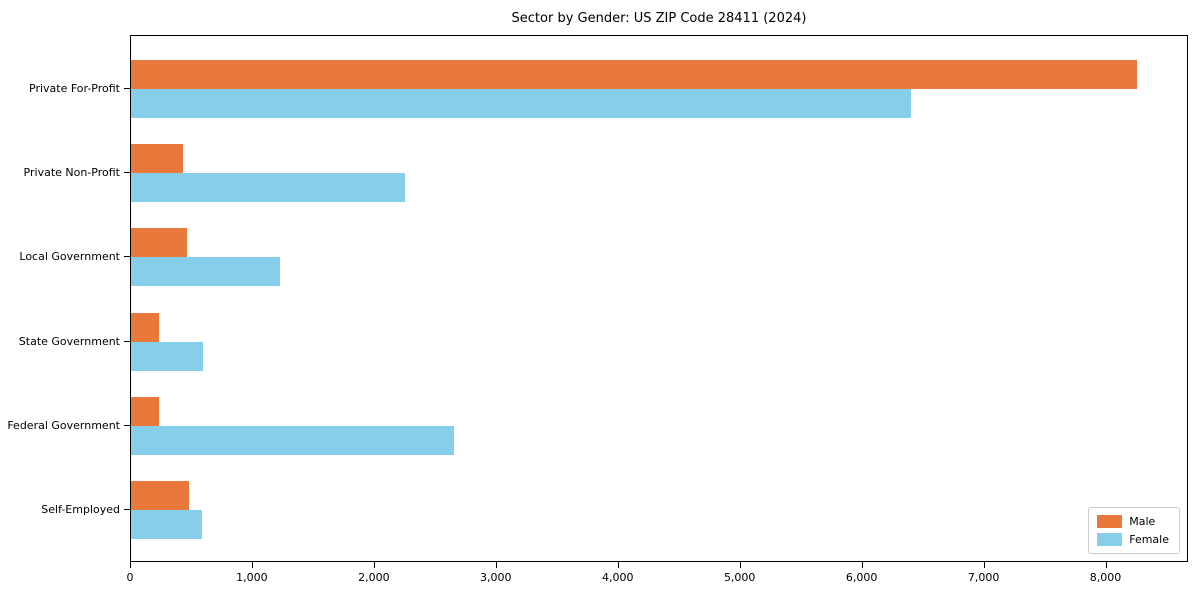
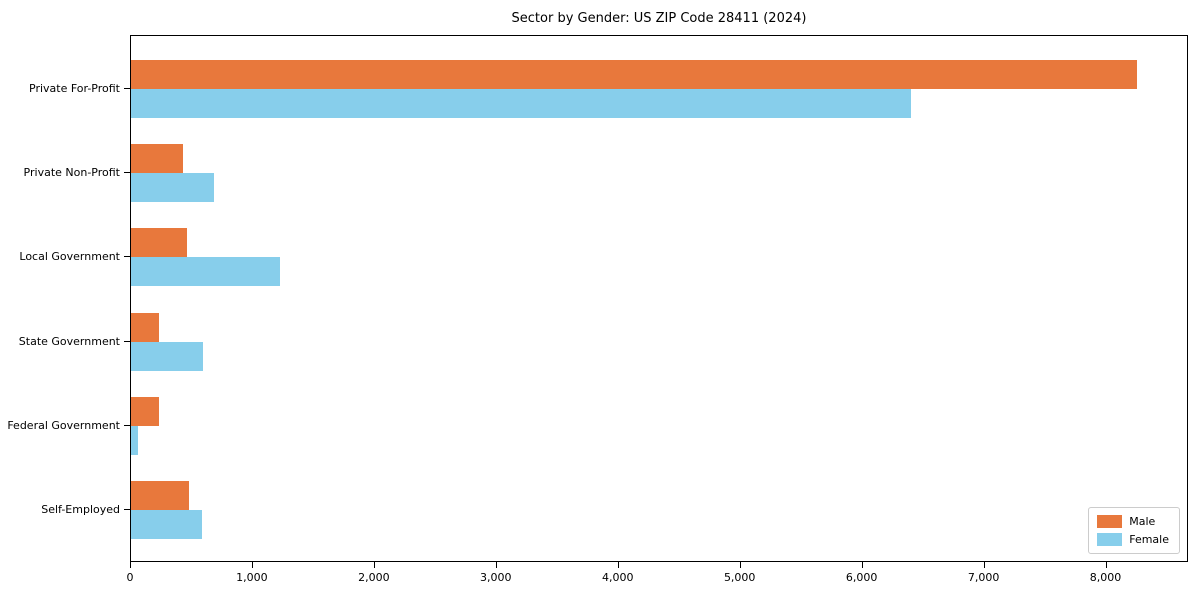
Female/Private Non-Profit: 2250 -> 680
Female/Federal Government: 2650 -> 60
